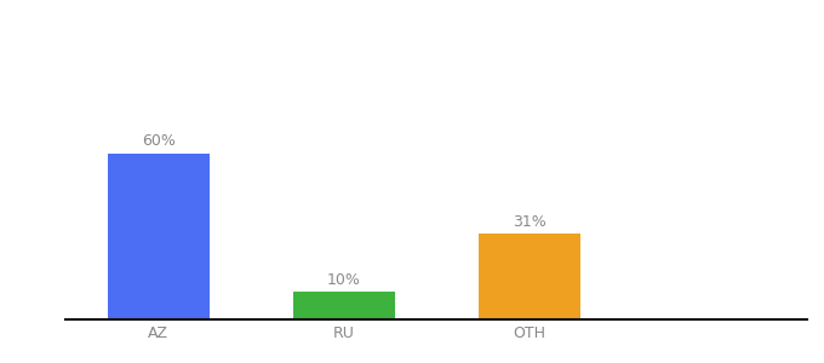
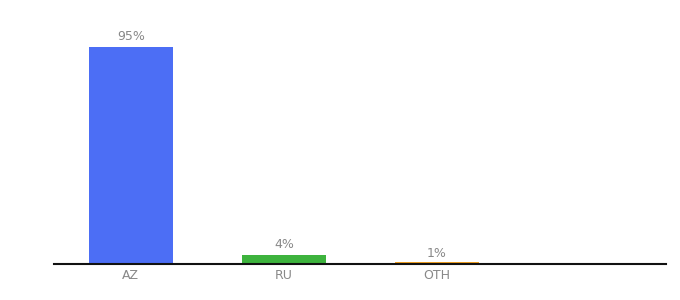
AZ: 60% -> 95%
RU: 10% -> 4%
OTH: 31% -> 1%
